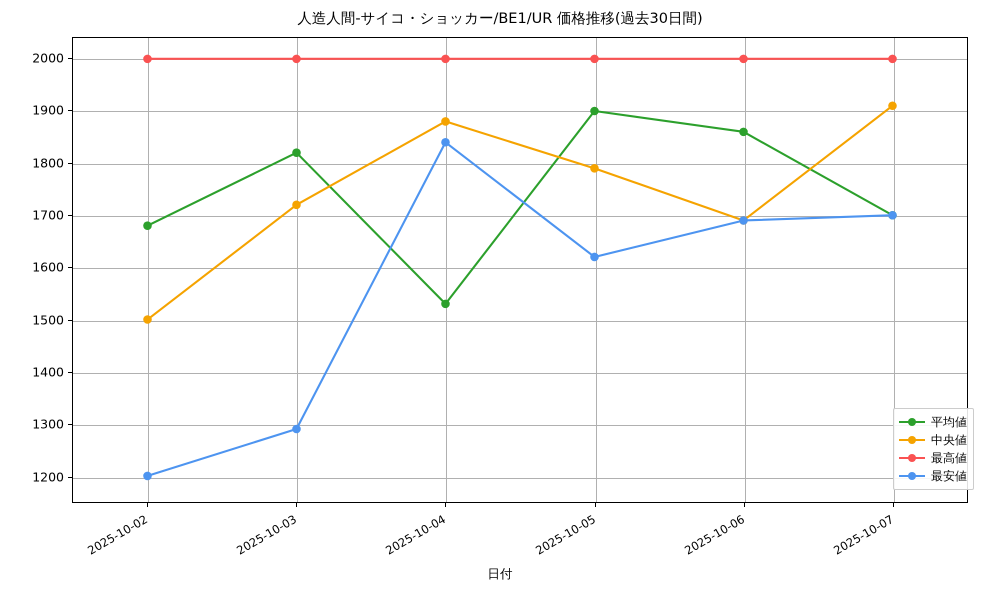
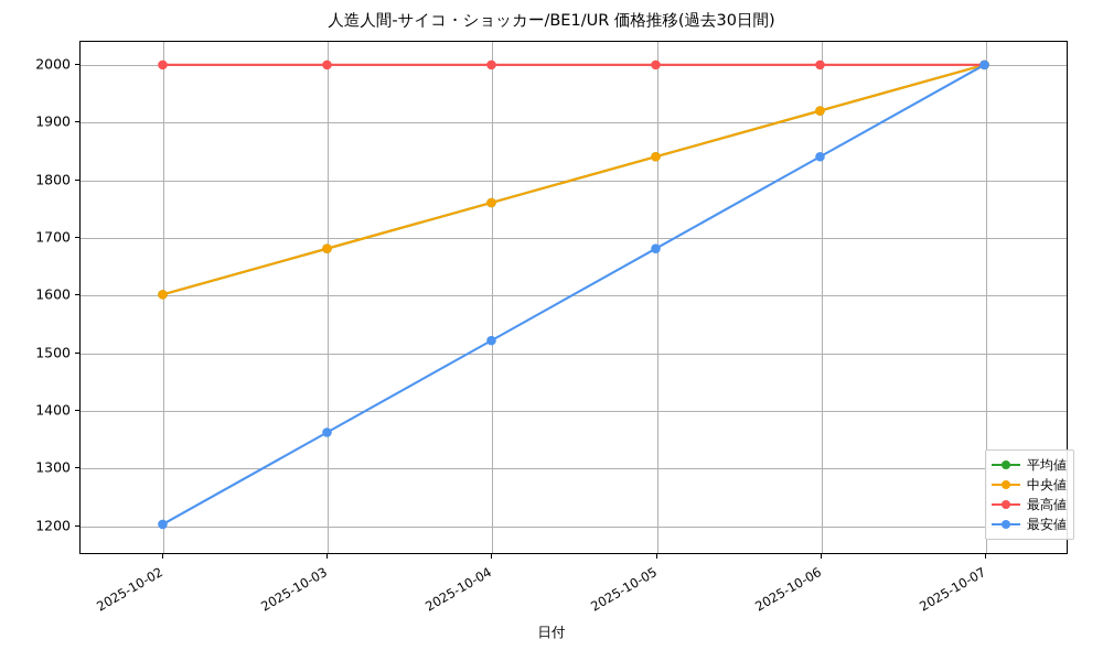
平均値/2025-10-02: 1680 -> 1600
中央値/2025-10-02: 1500 -> 1600
平均値/2025-10-03: 1820 -> 1680
中央値/2025-10-03: 1720 -> 1680
最安値/2025-10-03: 1290 -> 1360
平均値/2025-10-04: 1530 -> 1760
中央値/2025-10-04: 1880 -> 1760
最安値/2025-10-04: 1840 -> 1520
平均値/2025-10-05: 1900 -> 1840
中央値/2025-10-05: 1790 -> 1840
最安値/2025-10-05: 1620 -> 1680
平均値/2025-10-06: 1860 -> 1920
中央値/2025-10-06: 1690 -> 1920
最安値/2025-10-06: 1690 -> 1840
平均値/2025-10-07: 1700 -> 2000
中央値/2025-10-07: 1910 -> 2000
最安値/2025-10-07: 1700 -> 2000
